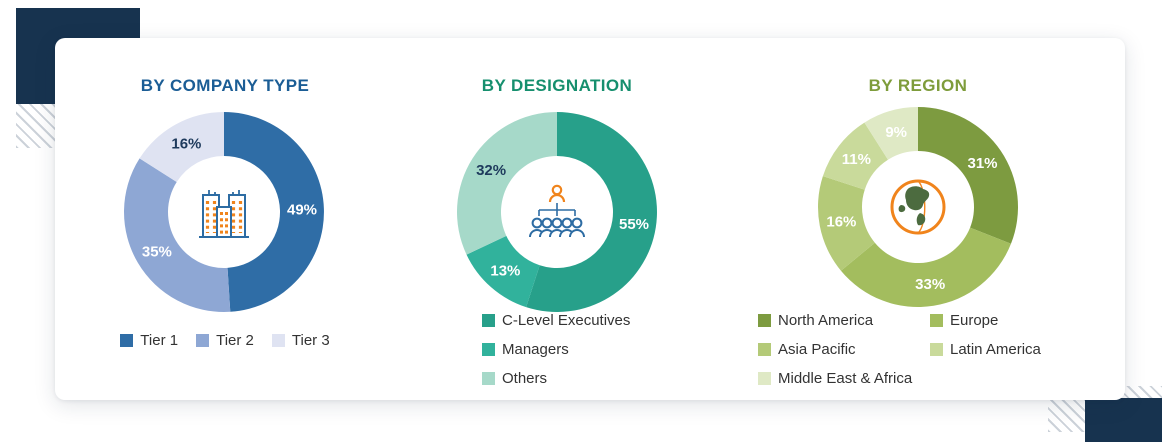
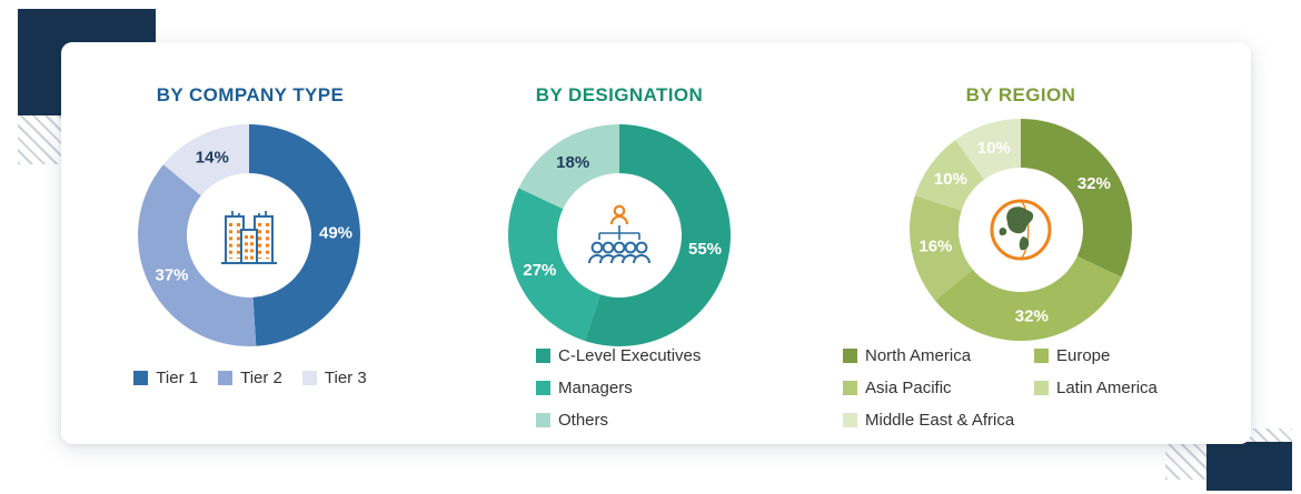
BY COMPANY TYPE/Tier 2: 35% -> 37%
BY COMPANY TYPE/Tier 3: 16% -> 14%
BY DESIGNATION/Managers: 13% -> 27%
BY DESIGNATION/Others: 32% -> 18%
BY REGION/North America: 31% -> 32%
BY REGION/Europe: 33% -> 32%
BY REGION/Latin America: 11% -> 10%
BY REGION/Middle East & Africa: 9% -> 10%
